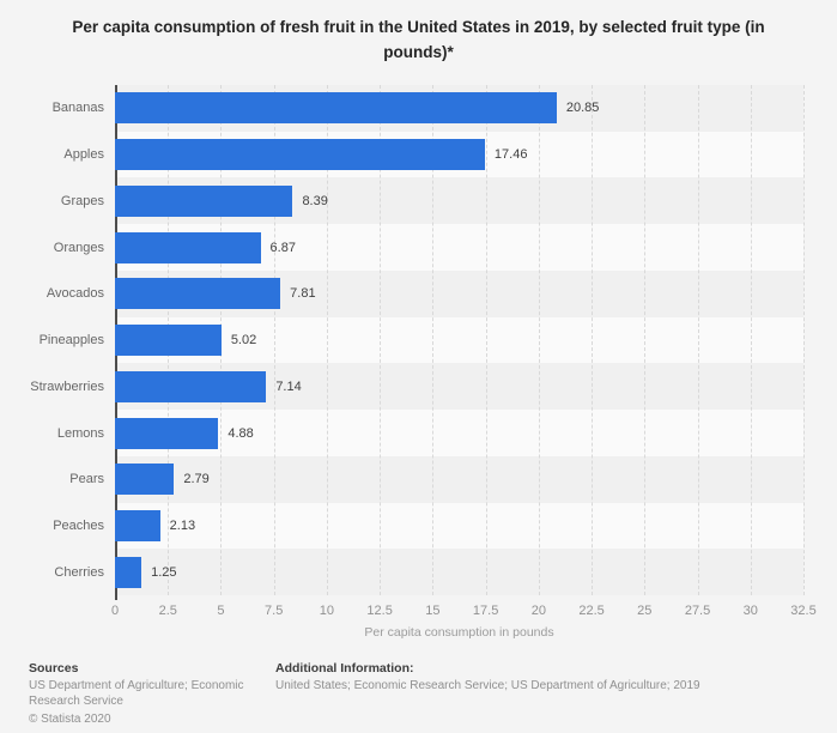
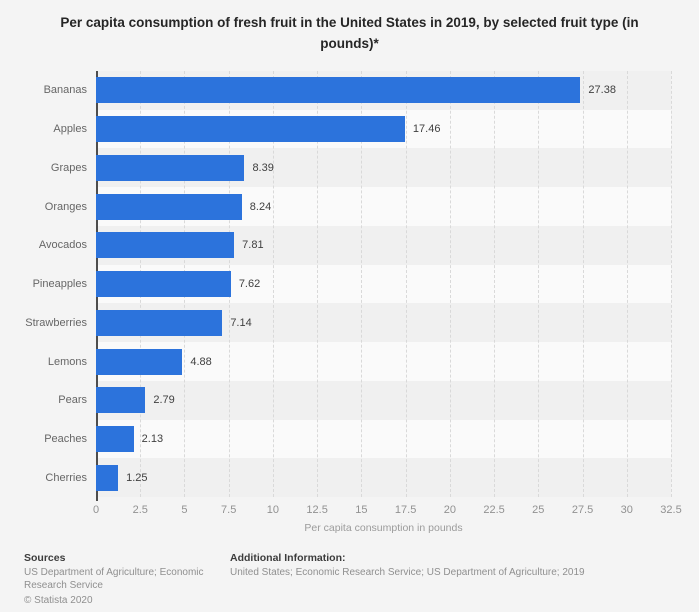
Bananas: 20.85 -> 27.38
Oranges: 6.87 -> 8.24
Pineapples: 5.02 -> 7.62
